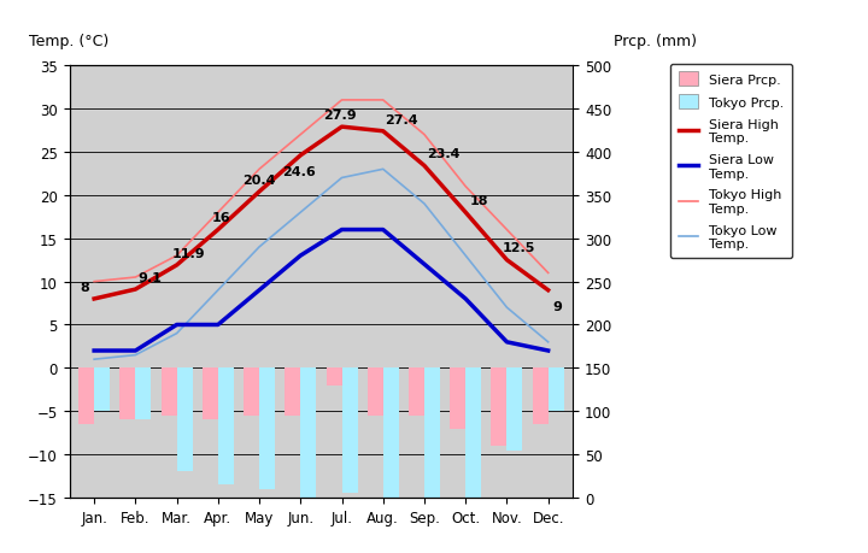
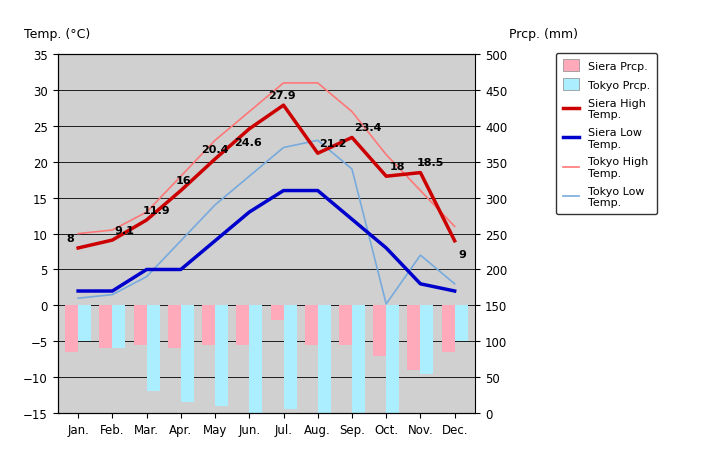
Siera High Temp./Aug.: 27.4 -> 21.2
Tokyo Low Temp./Oct.: 13.0 -> 0.2
Siera High Temp./Nov.: 12.5 -> 18.5
